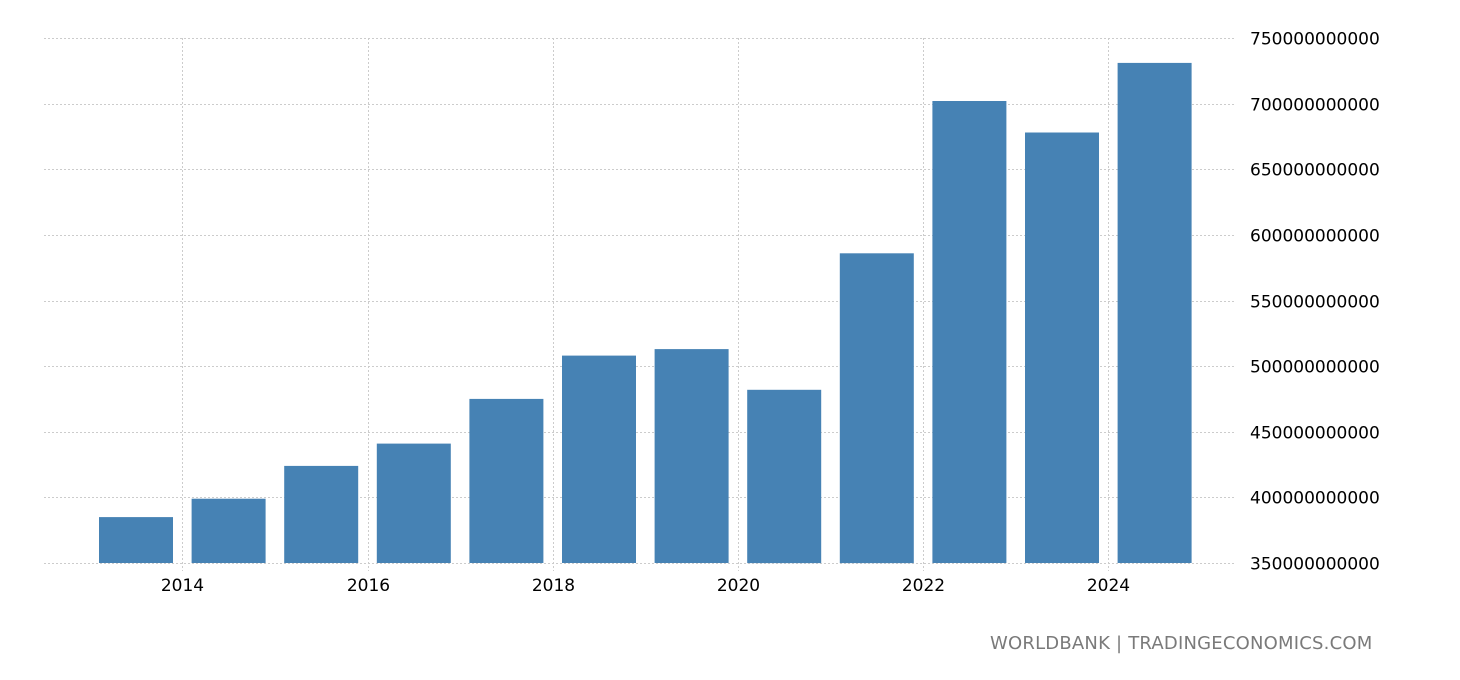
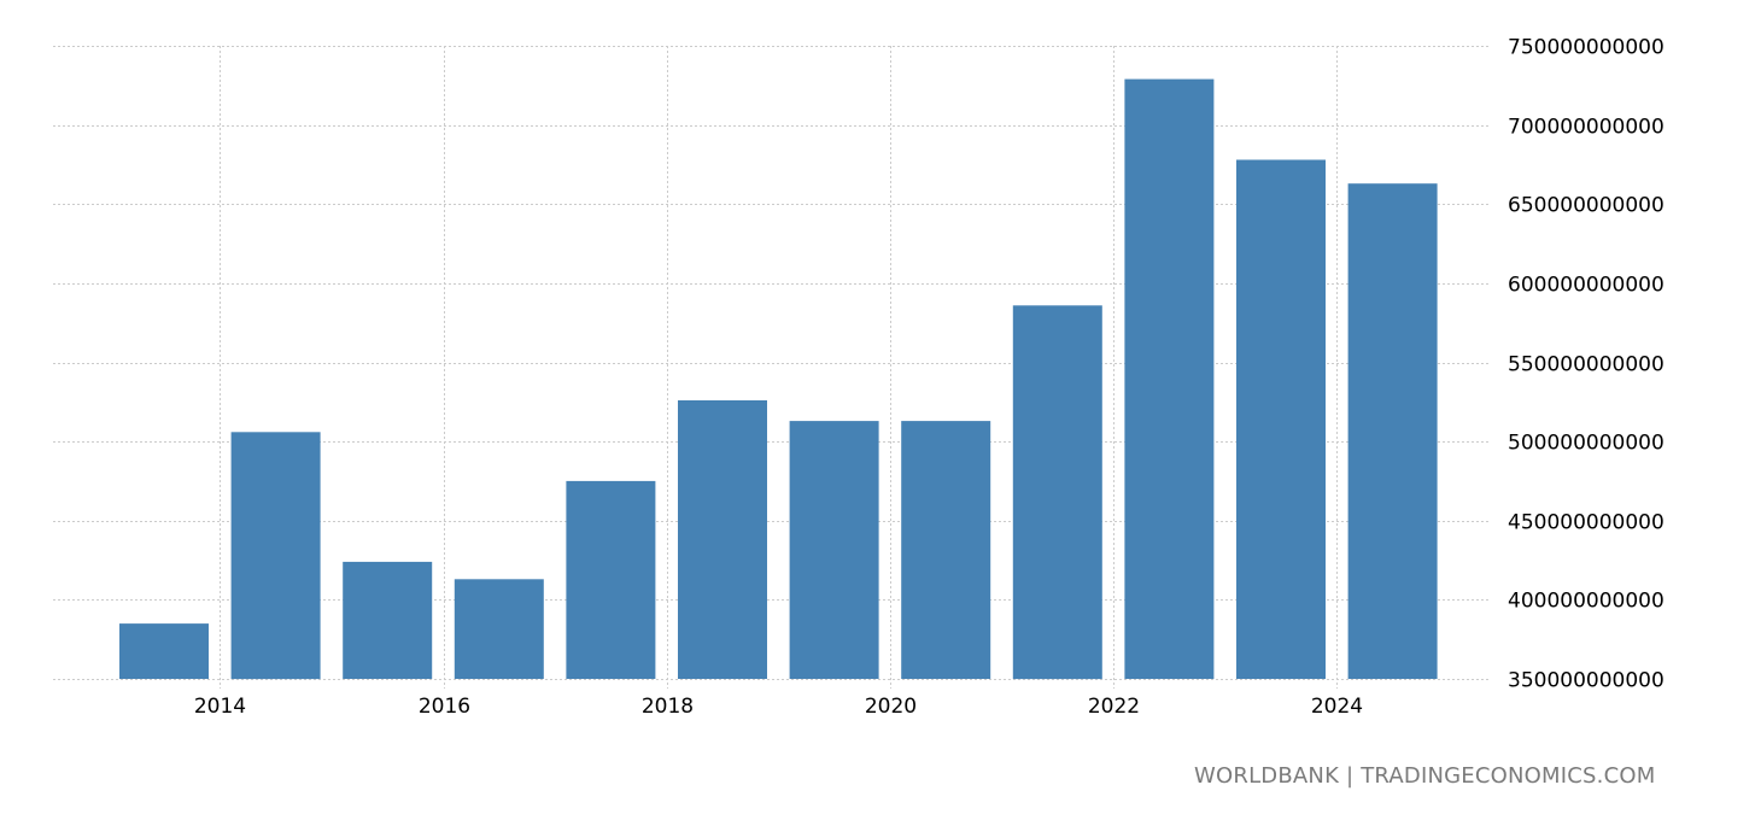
2014: 399000000000 -> 506000000000
2016: 441000000000 -> 413000000000
2018: 508000000000 -> 526000000000
2020: 482000000000 -> 513000000000
2022: 702000000000 -> 729000000000
2024: 731000000000 -> 663000000000
